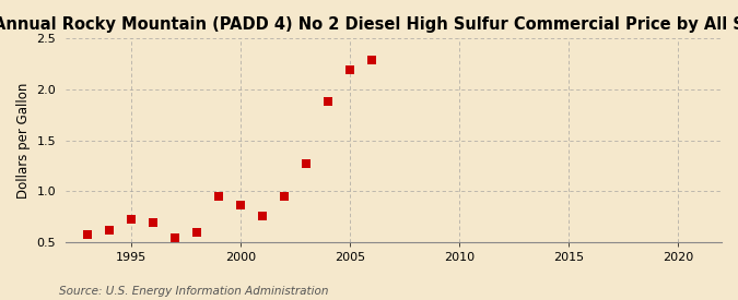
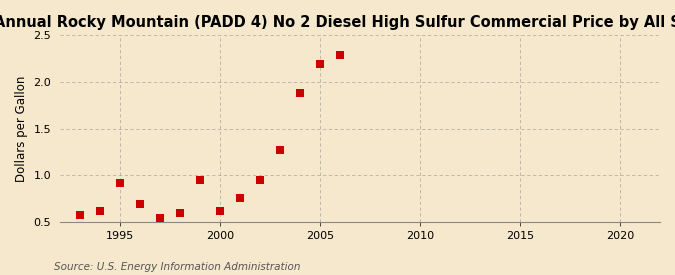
1995: 0.72 -> 0.92
2000: 0.86 -> 0.62
